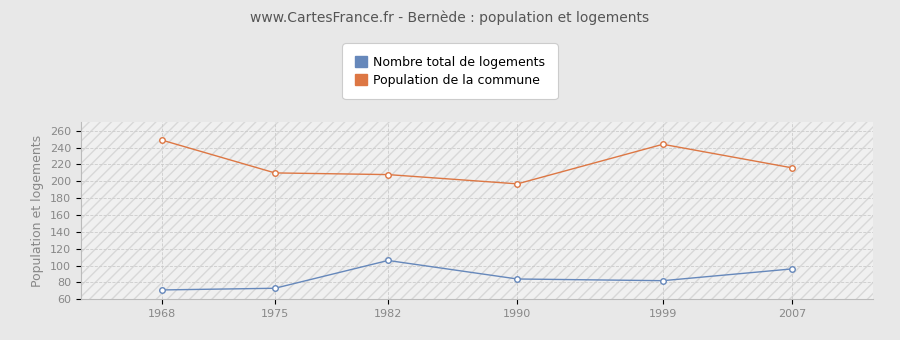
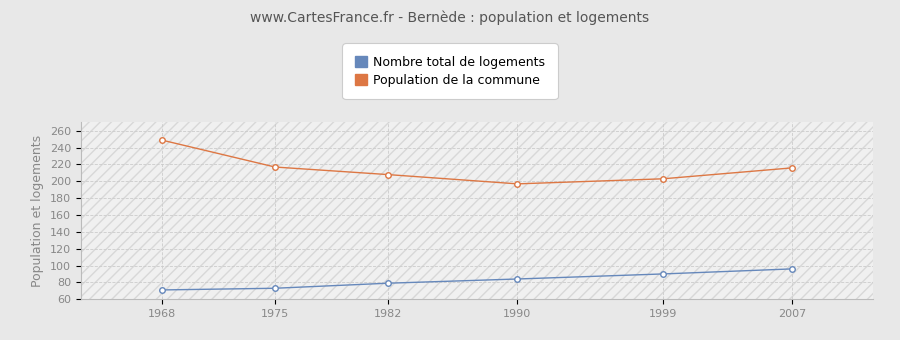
Population de la commune/1975: 210 -> 217
Nombre total de logements/1982: 106 -> 79
Nombre total de logements/1999: 82 -> 90
Population de la commune/1999: 244 -> 203
